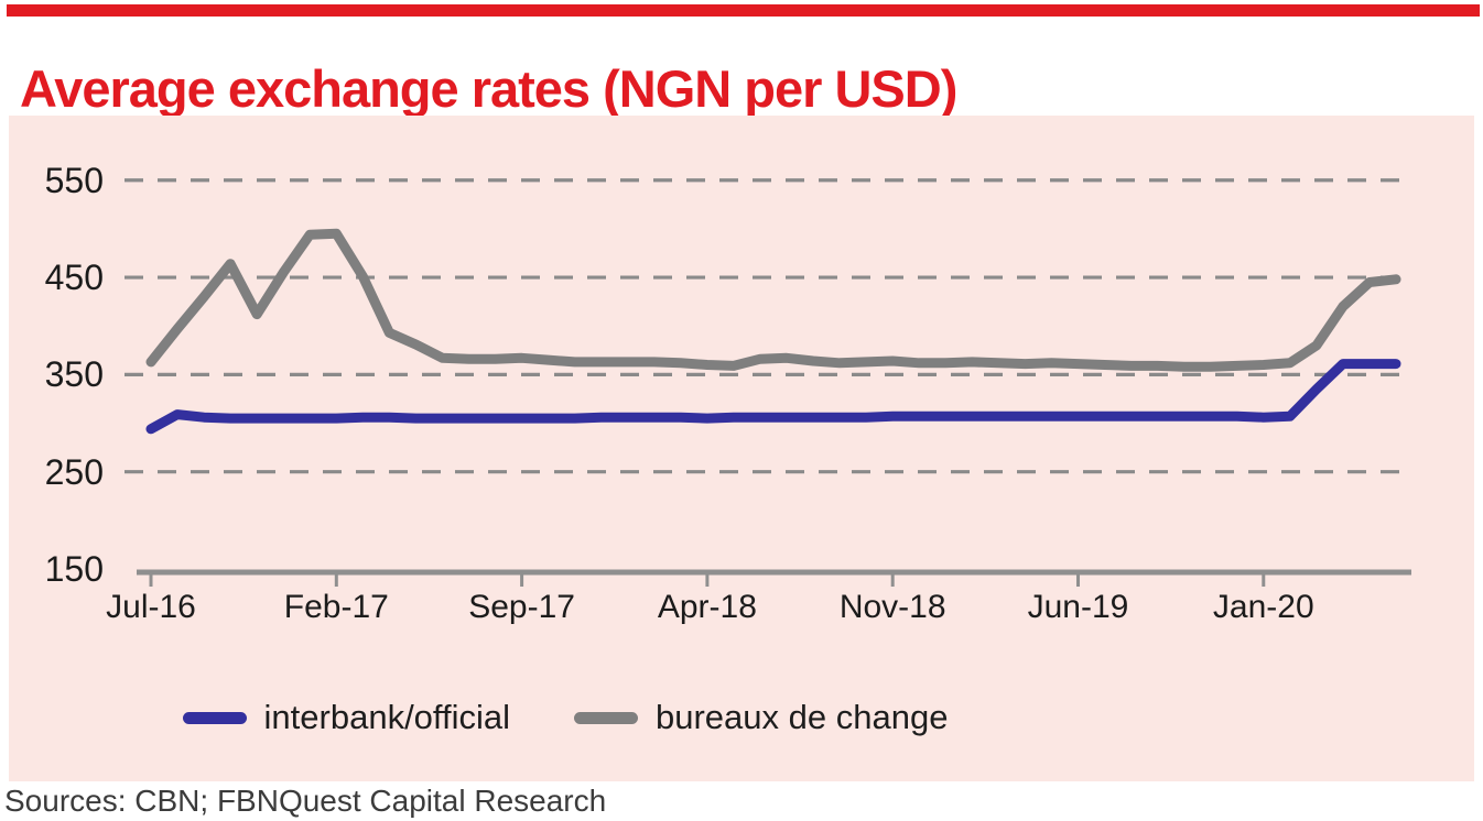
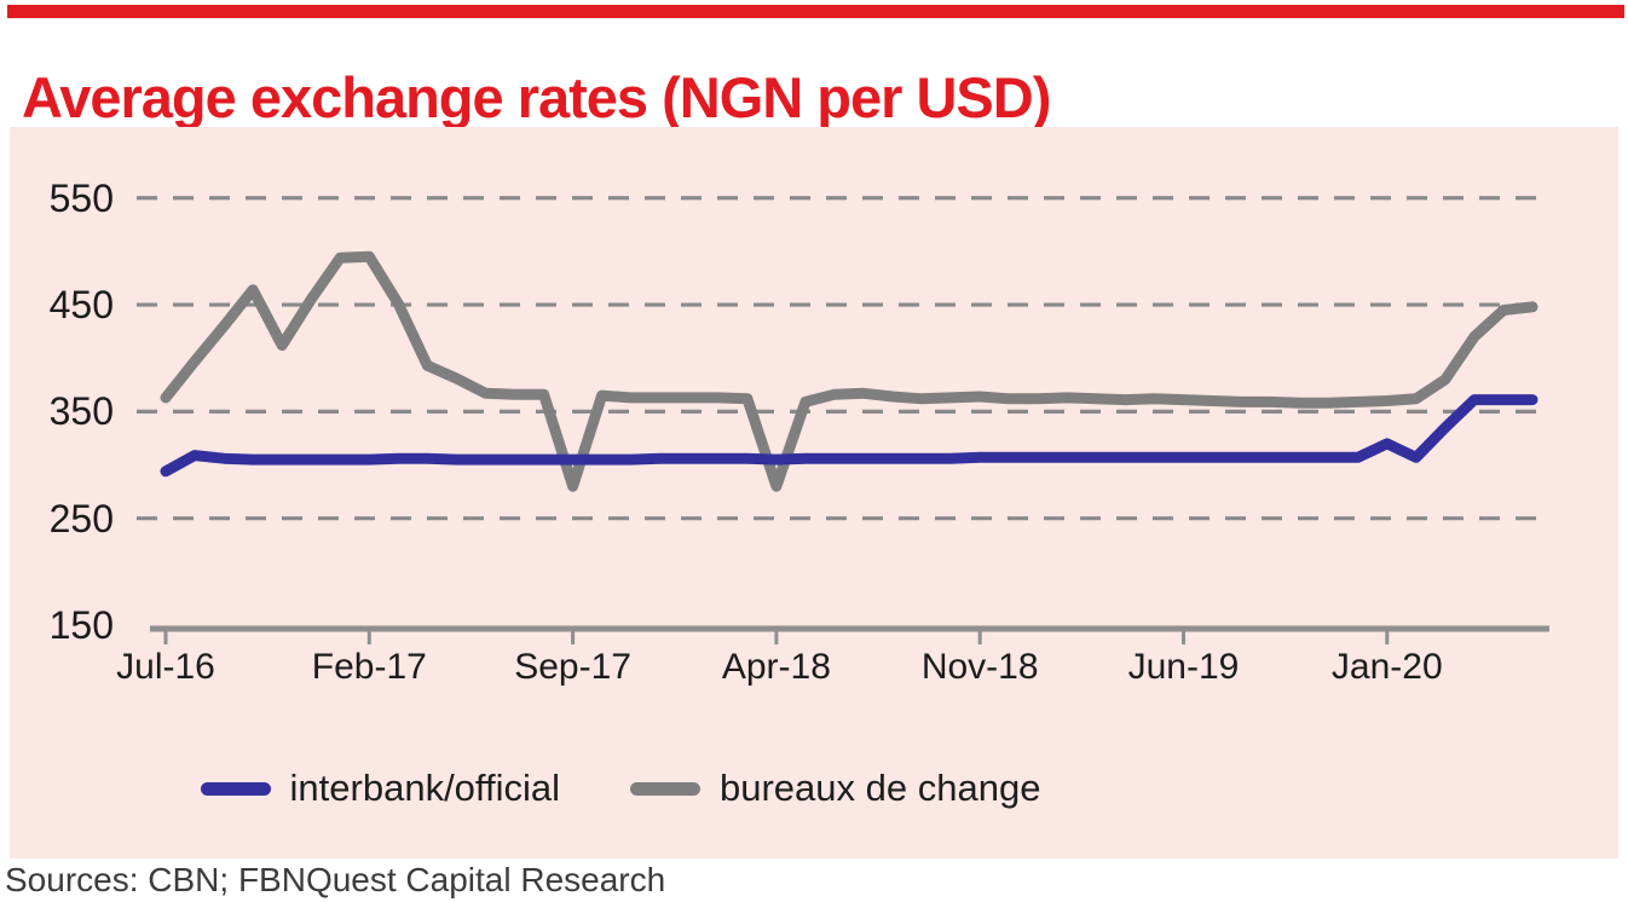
bureaux de change/Sep-17: 370 -> 280
bureaux de change/Apr-18: 360 -> 280
interbank/official/Jan-20: 310 -> 320
